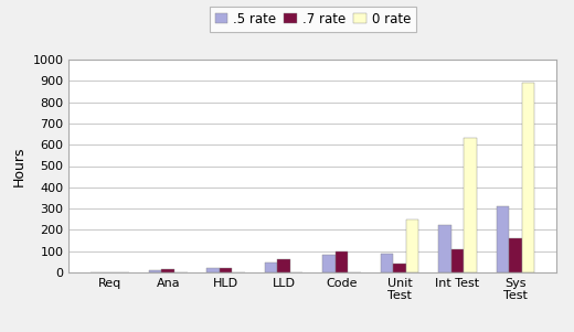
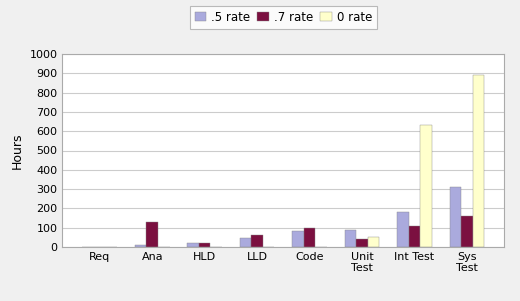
.7 rate/Ana: 20 -> 130
0 rate/Unit Test: 250 -> 50
.5 rate/Int Test: 220 -> 180
